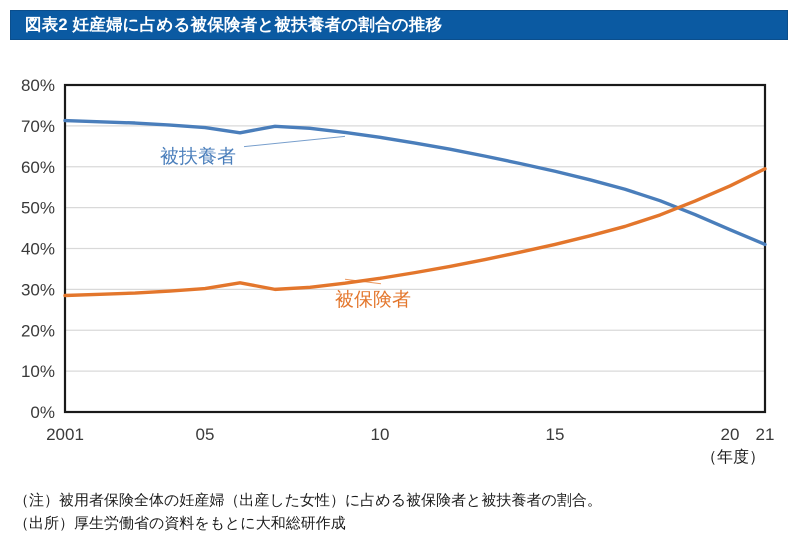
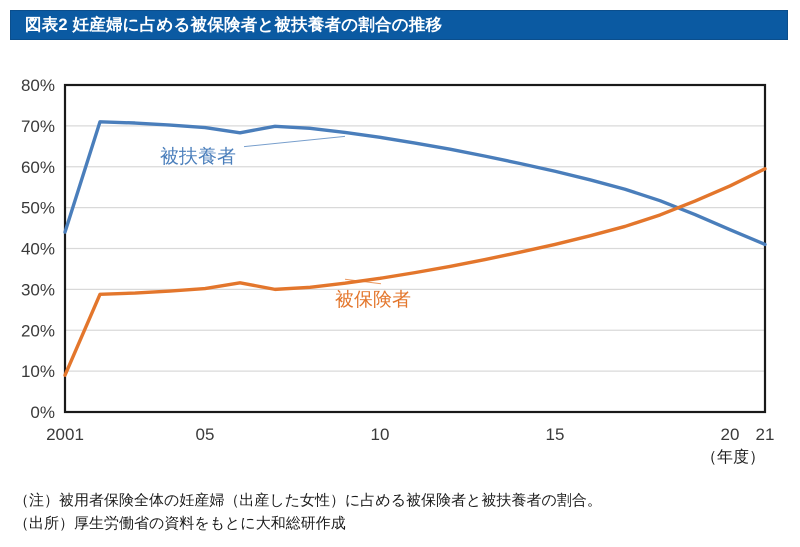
被扶養者/2001: 71% -> 44%
被保険者/2001: 28% -> 9%
